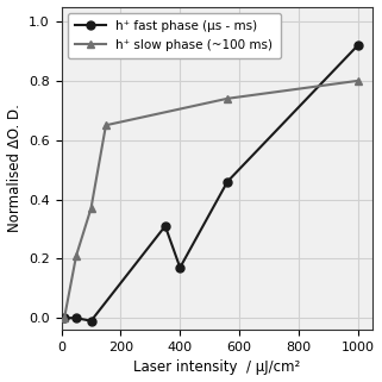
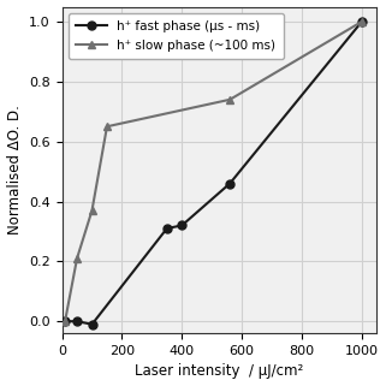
h⁺ fast phase (μs - ms)/400: 0.17 -> 0.32
h⁺ fast phase (μs - ms)/1000: 0.92 -> 1.00
h⁺ slow phase (~100 ms)/1000: 0.80 -> 1.00
